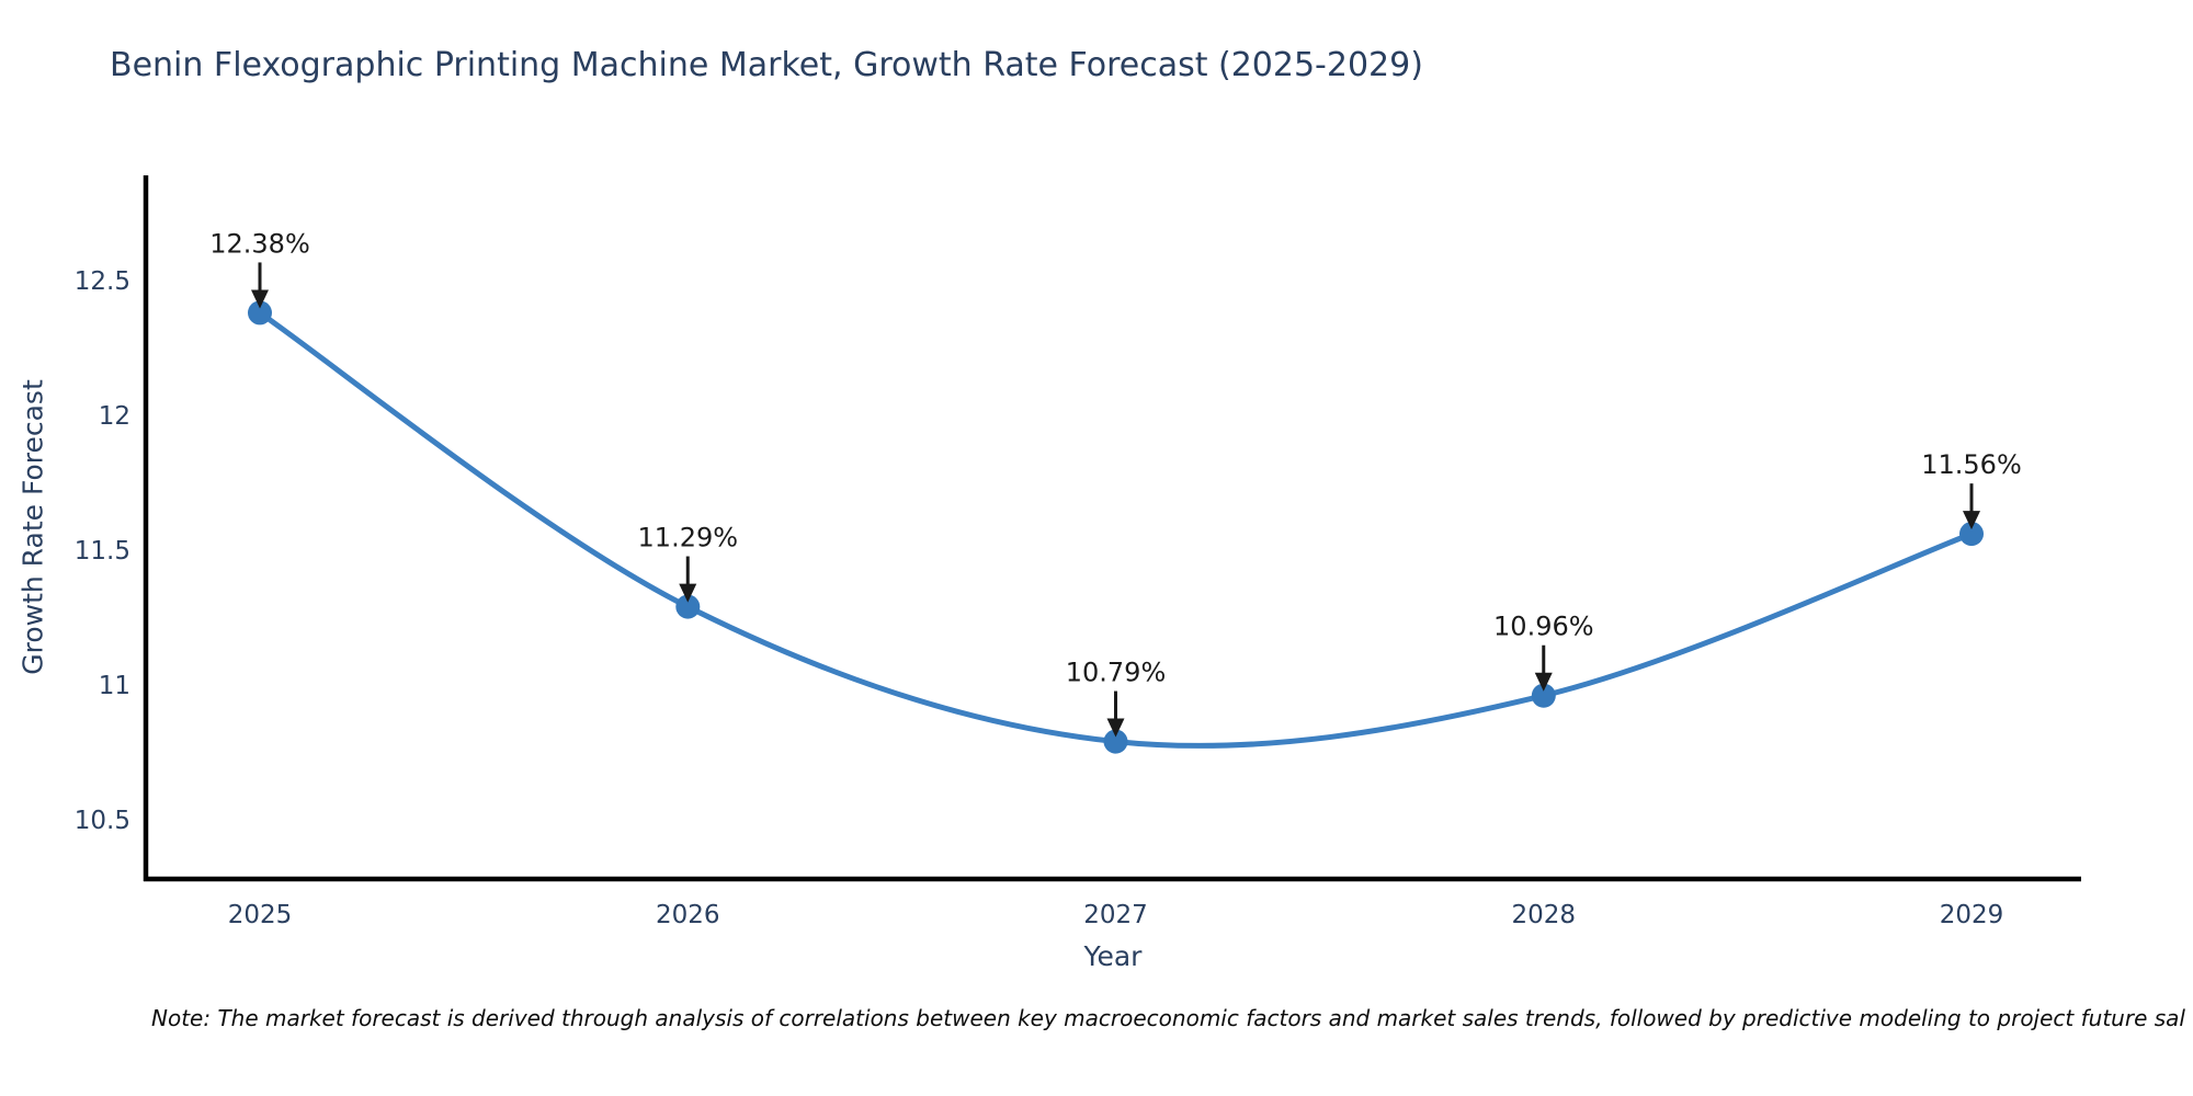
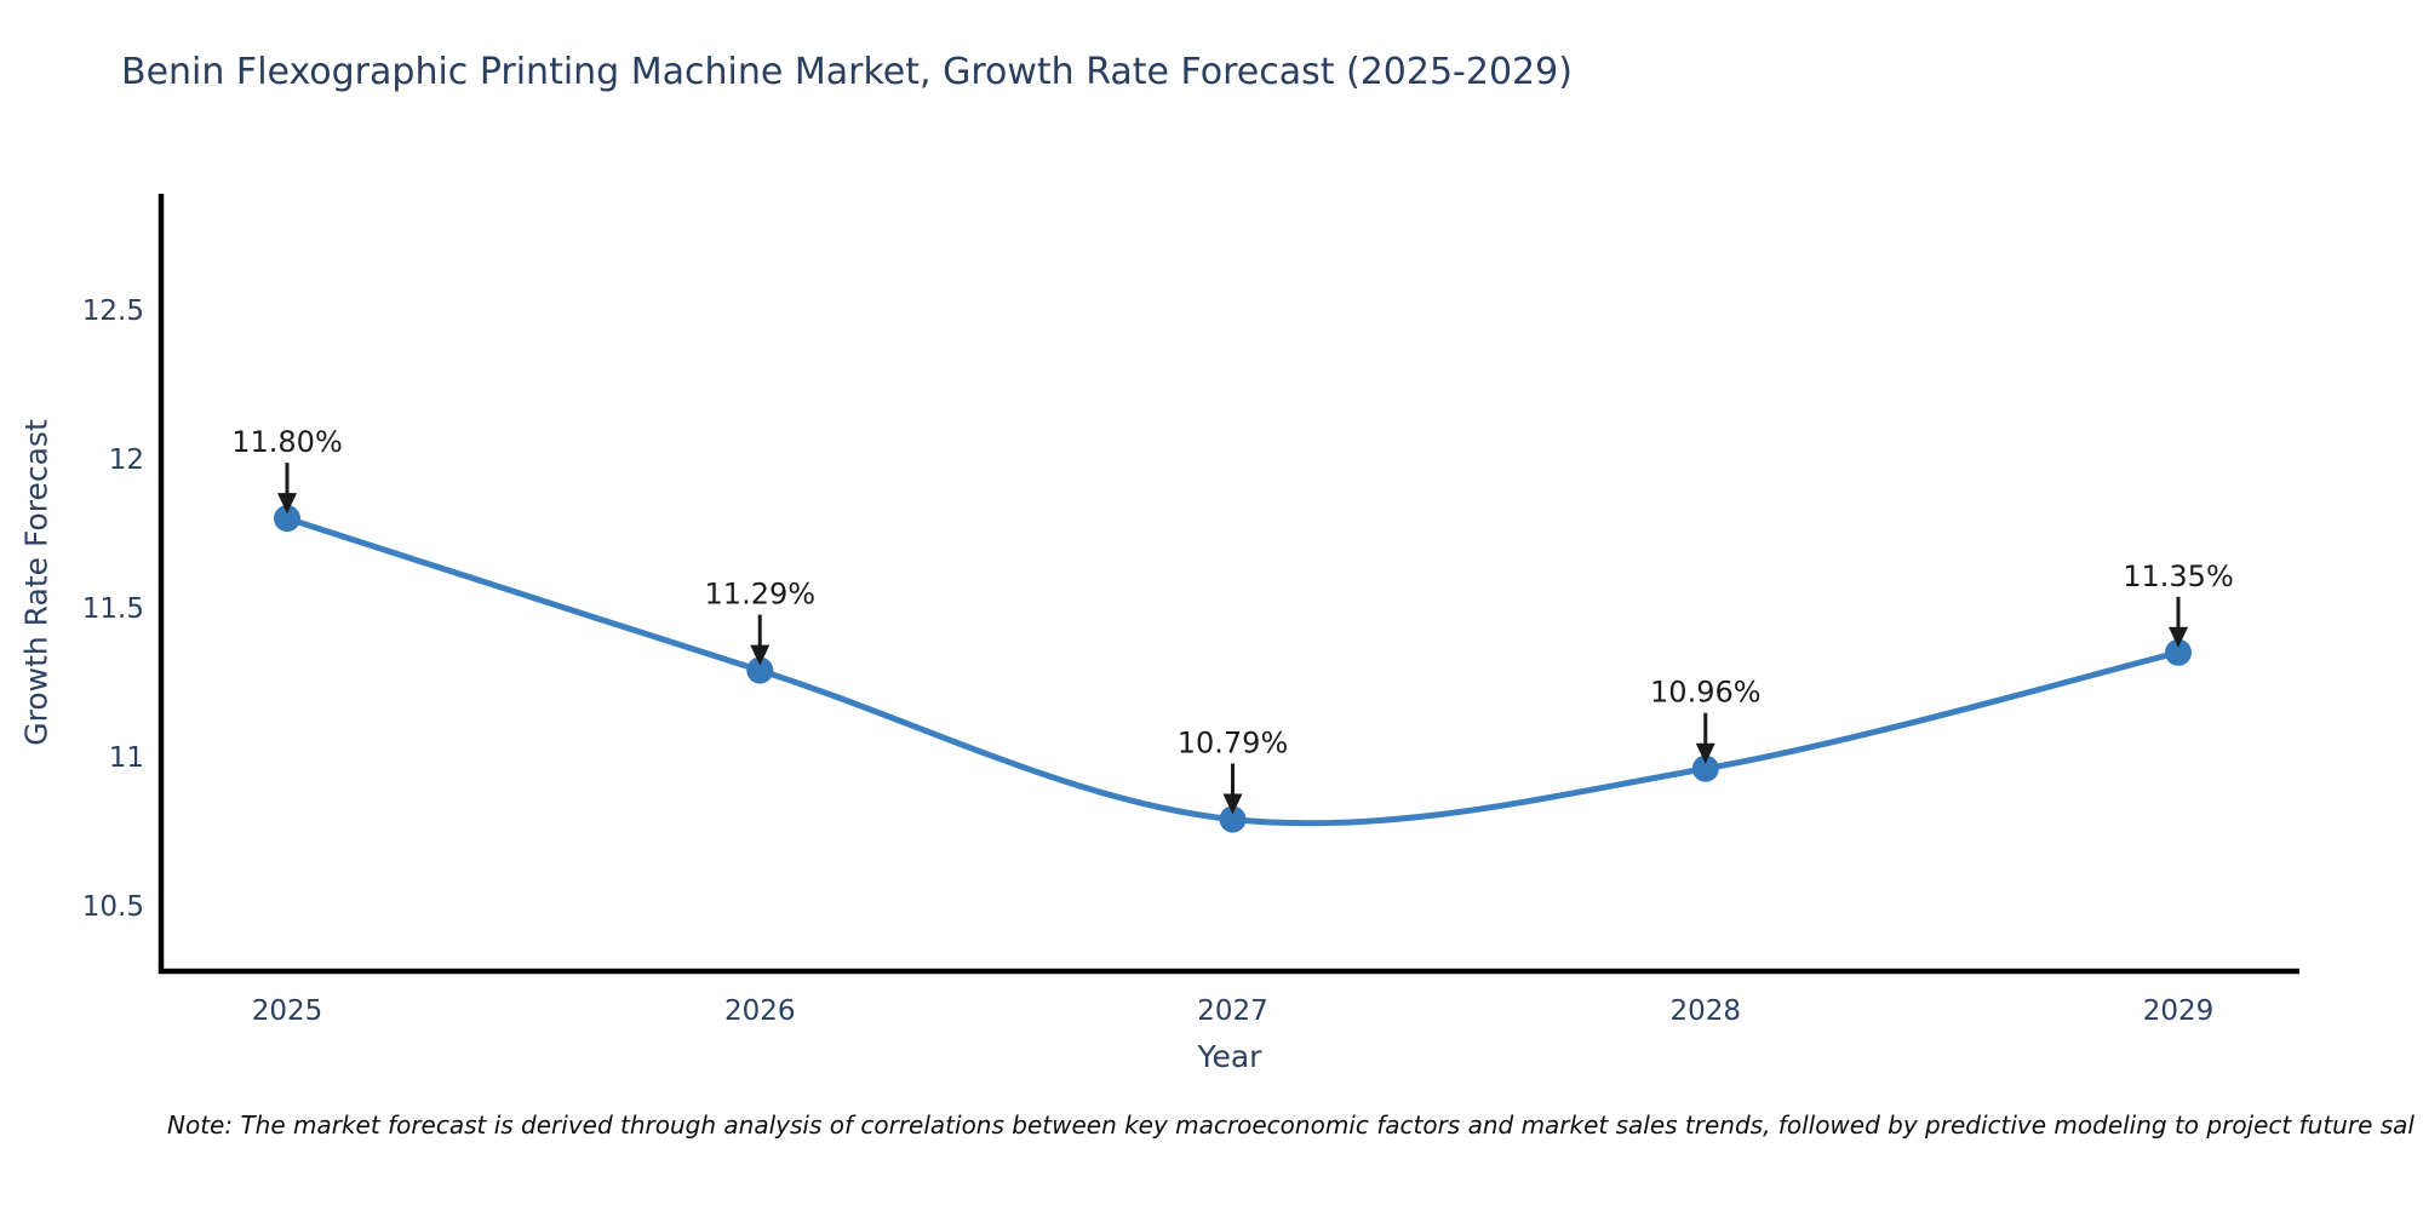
2025: 12.38% -> 11.80%
2029: 11.56% -> 11.35%
